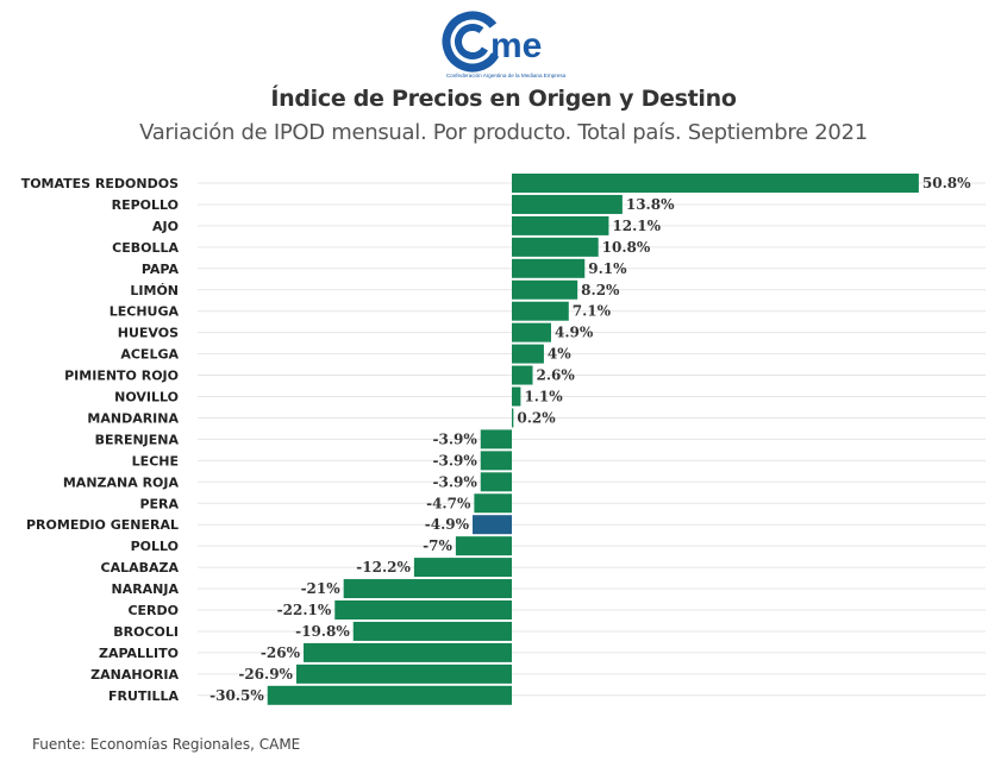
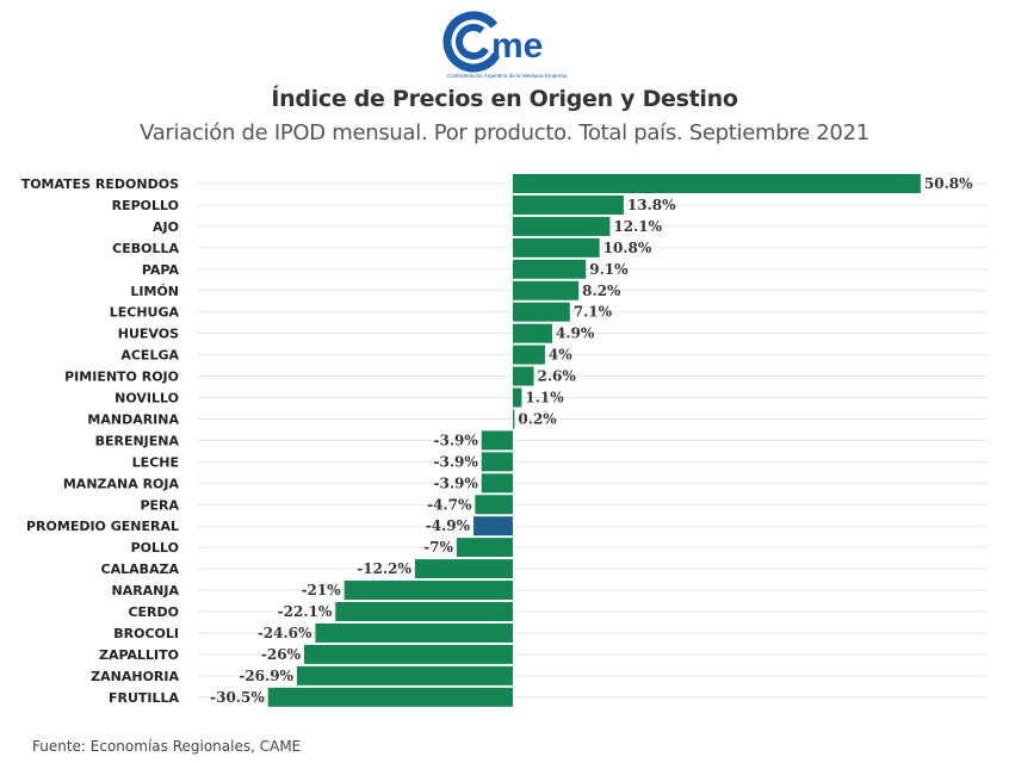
BROCOLI: -19.8% -> -24.6%
